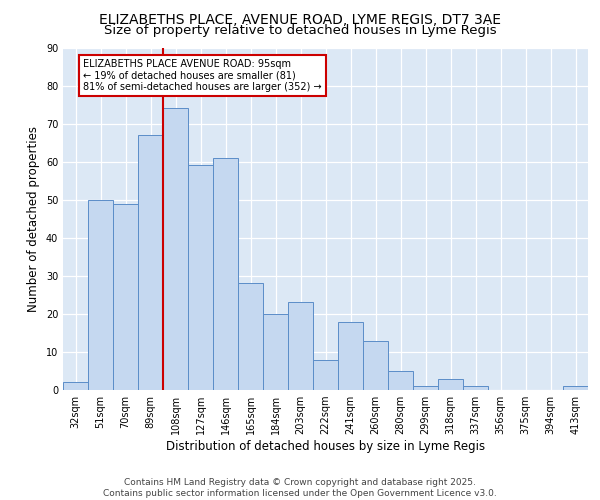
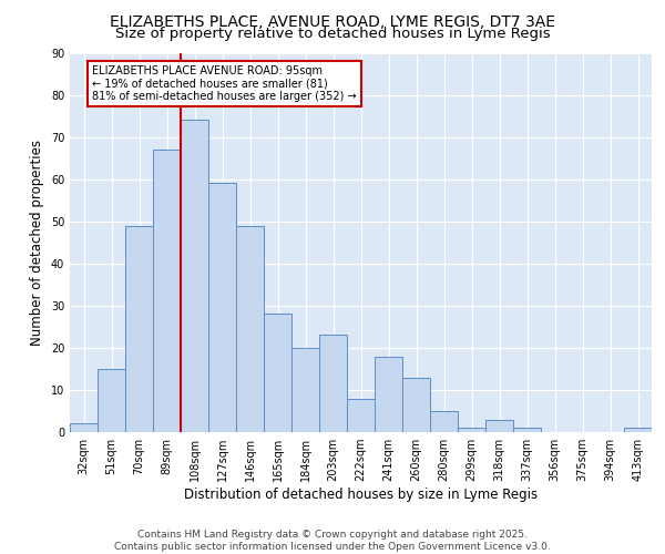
51sqm: 50 -> 15
146sqm: 61 -> 49
